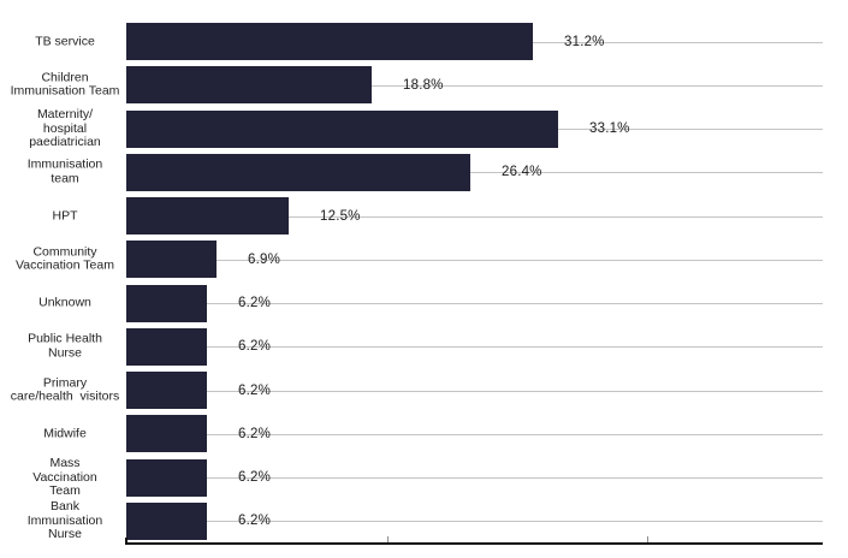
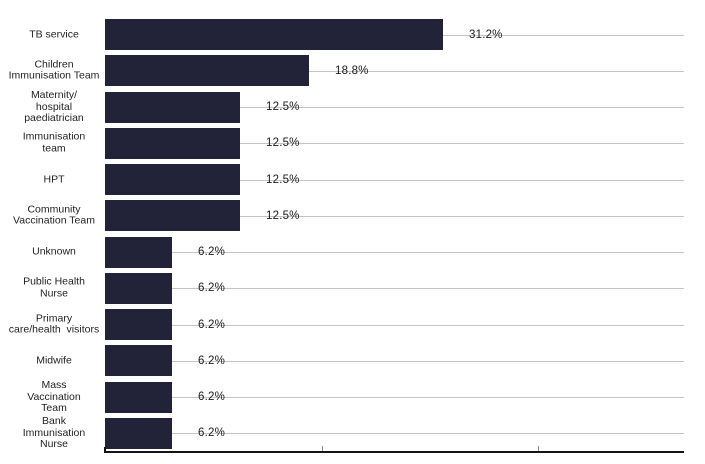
Maternity/ hospital paediatrician: 33.1% -> 12.5%
Immunisation team: 26.4% -> 12.5%
Community Vaccination Team: 6.9% -> 12.5%
